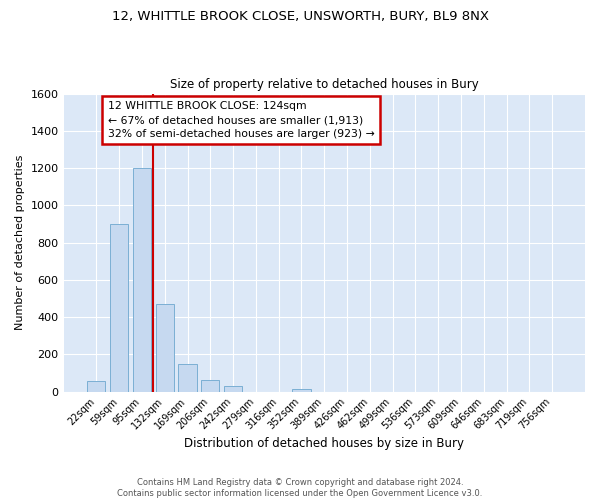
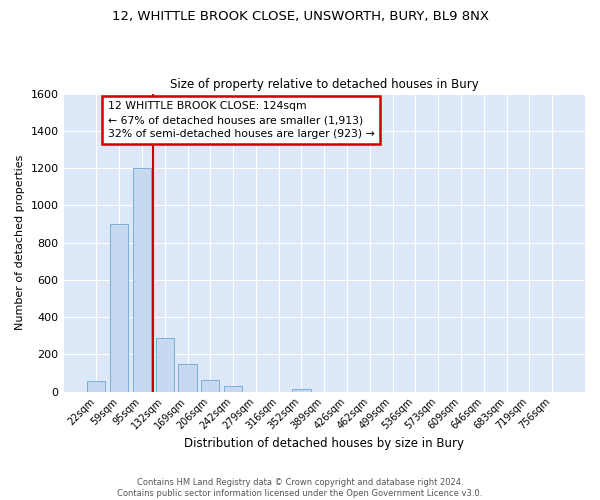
132sqm: 470 -> 290
